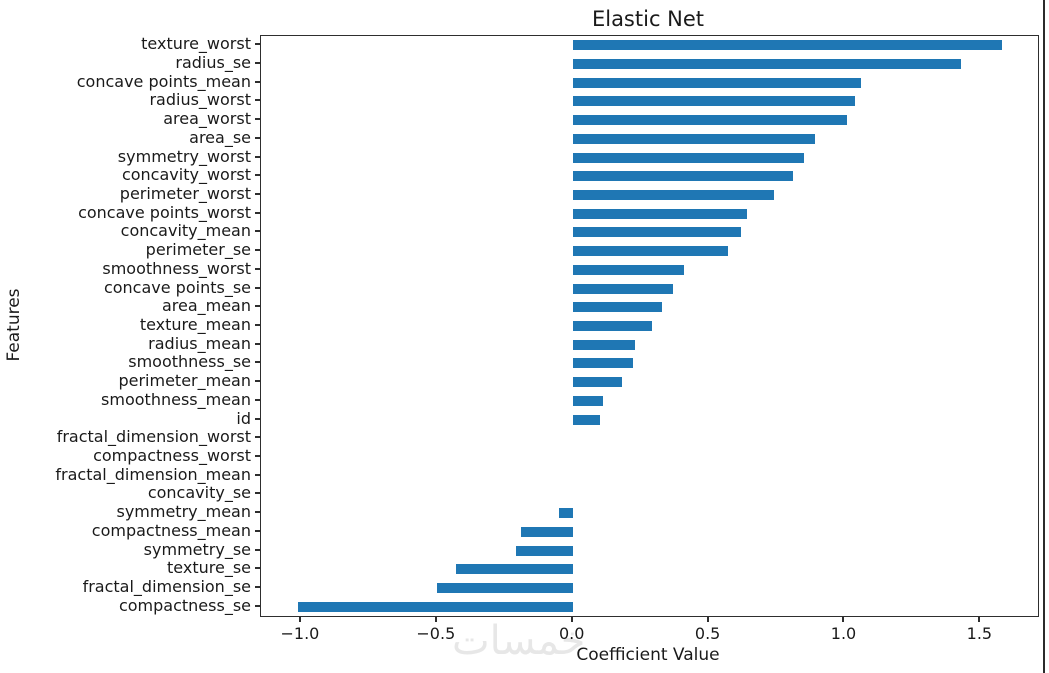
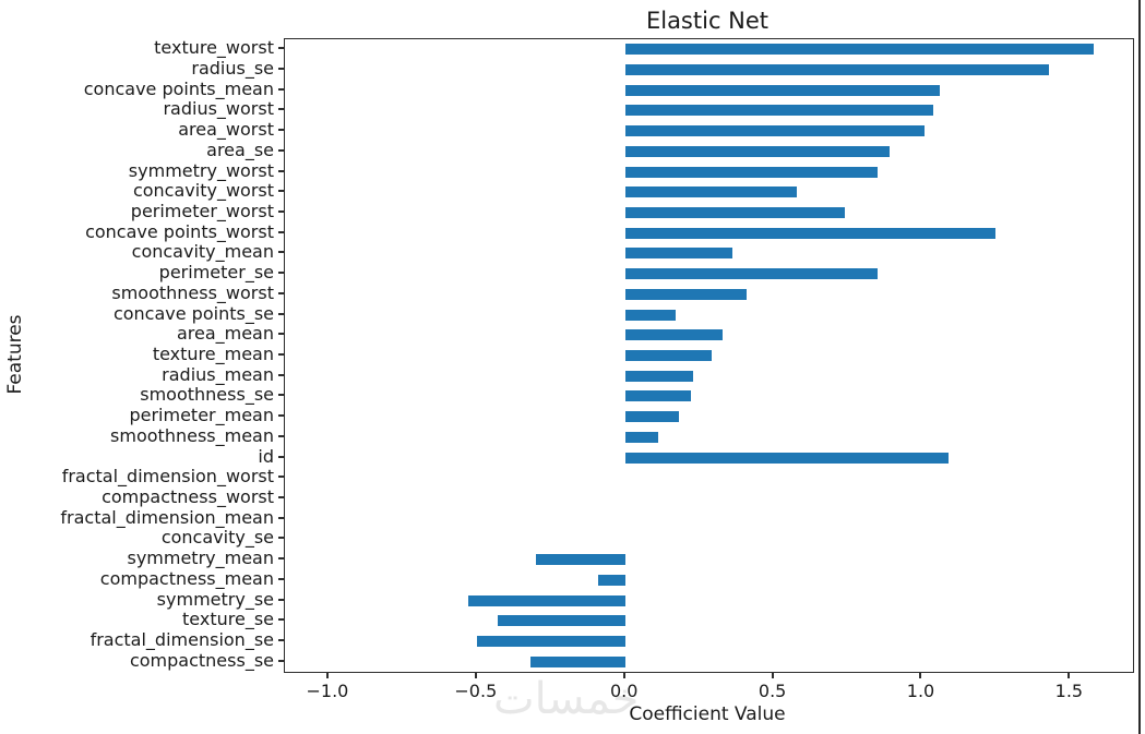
concavity_worst: 0.81 -> 0.58
concave points_worst: 0.64 -> 1.25
concavity_mean: 0.62 -> 0.36
perimeter_se: 0.57 -> 0.85
concave points_se: 0.37 -> 0.17
id: 0.10 -> 1.09
symmetry_mean: -0.05 -> -0.30
compactness_mean: -0.19 -> -0.09
symmetry_se: -0.21 -> -0.53
compactness_se: -1.01 -> -0.32
